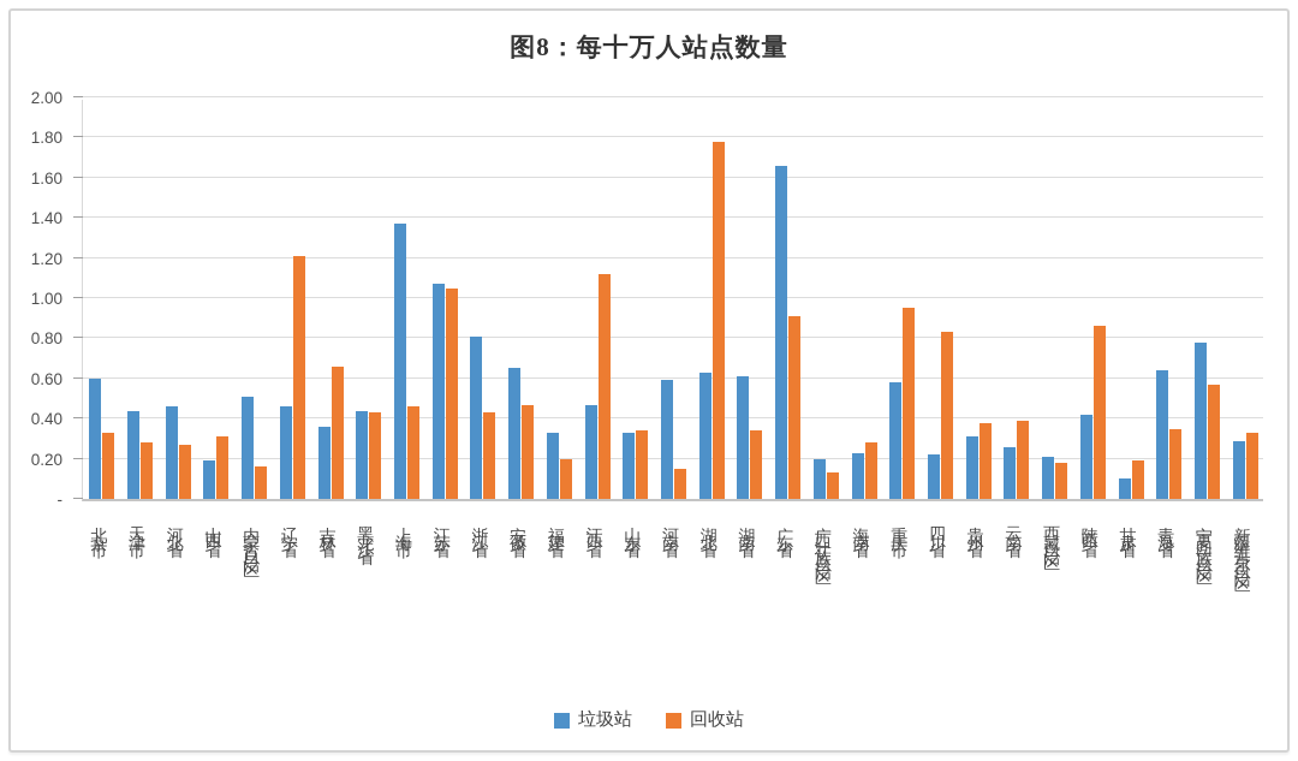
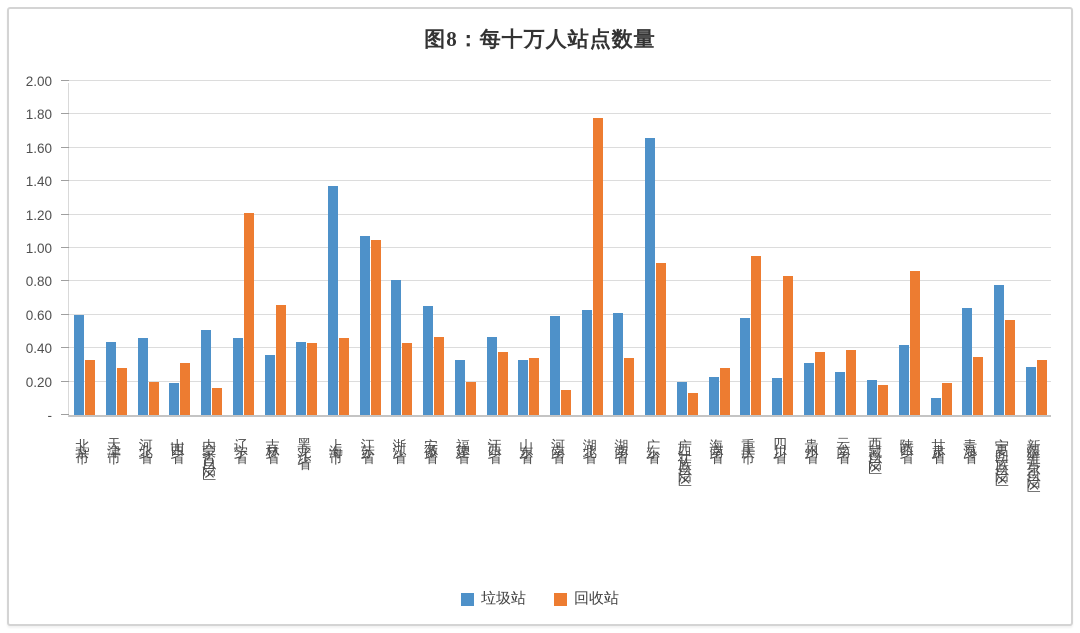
回收站/河北省: 0.27 -> 0.20
回收站/江西省: 1.12 -> 0.38
